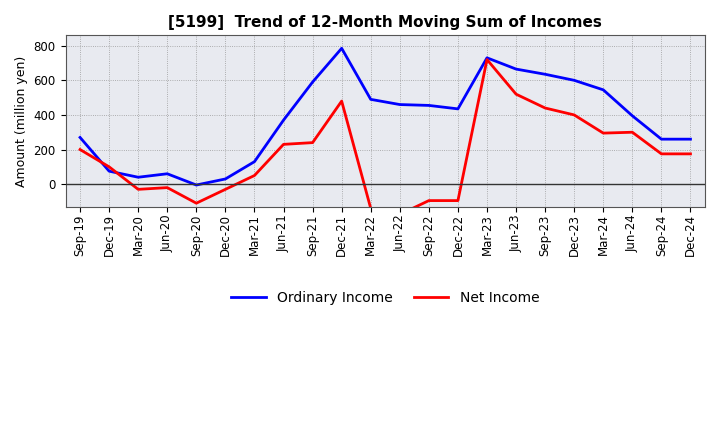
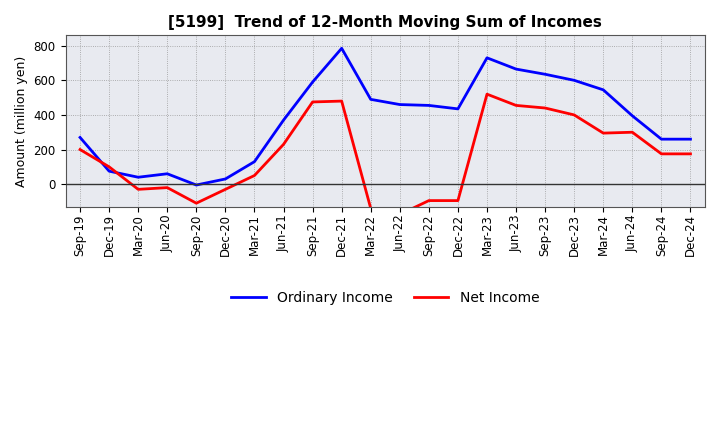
Net Income/Sep-21: 240 -> 480
Net Income/Mar-23: 720 -> 520
Net Income/Jun-23: 520 -> 460
